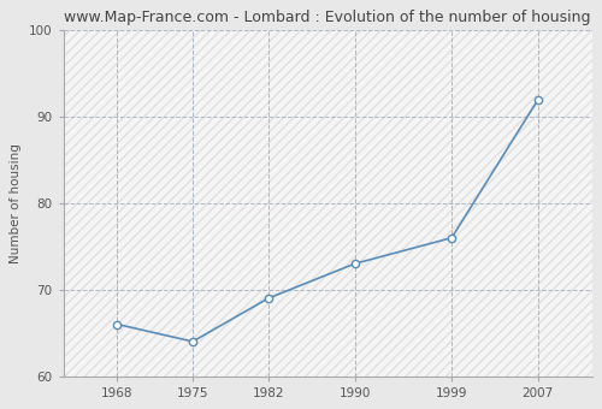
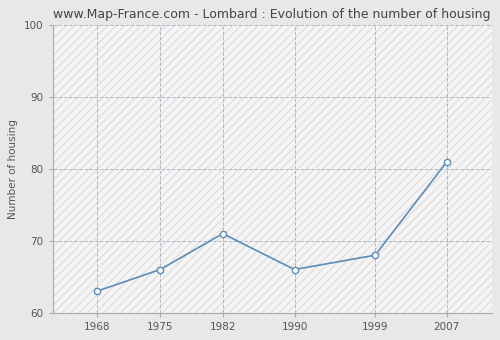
1968: 66 -> 63
1975: 64 -> 66
1982: 69 -> 71
1990: 73 -> 66
1999: 76 -> 68
2007: 92 -> 81
